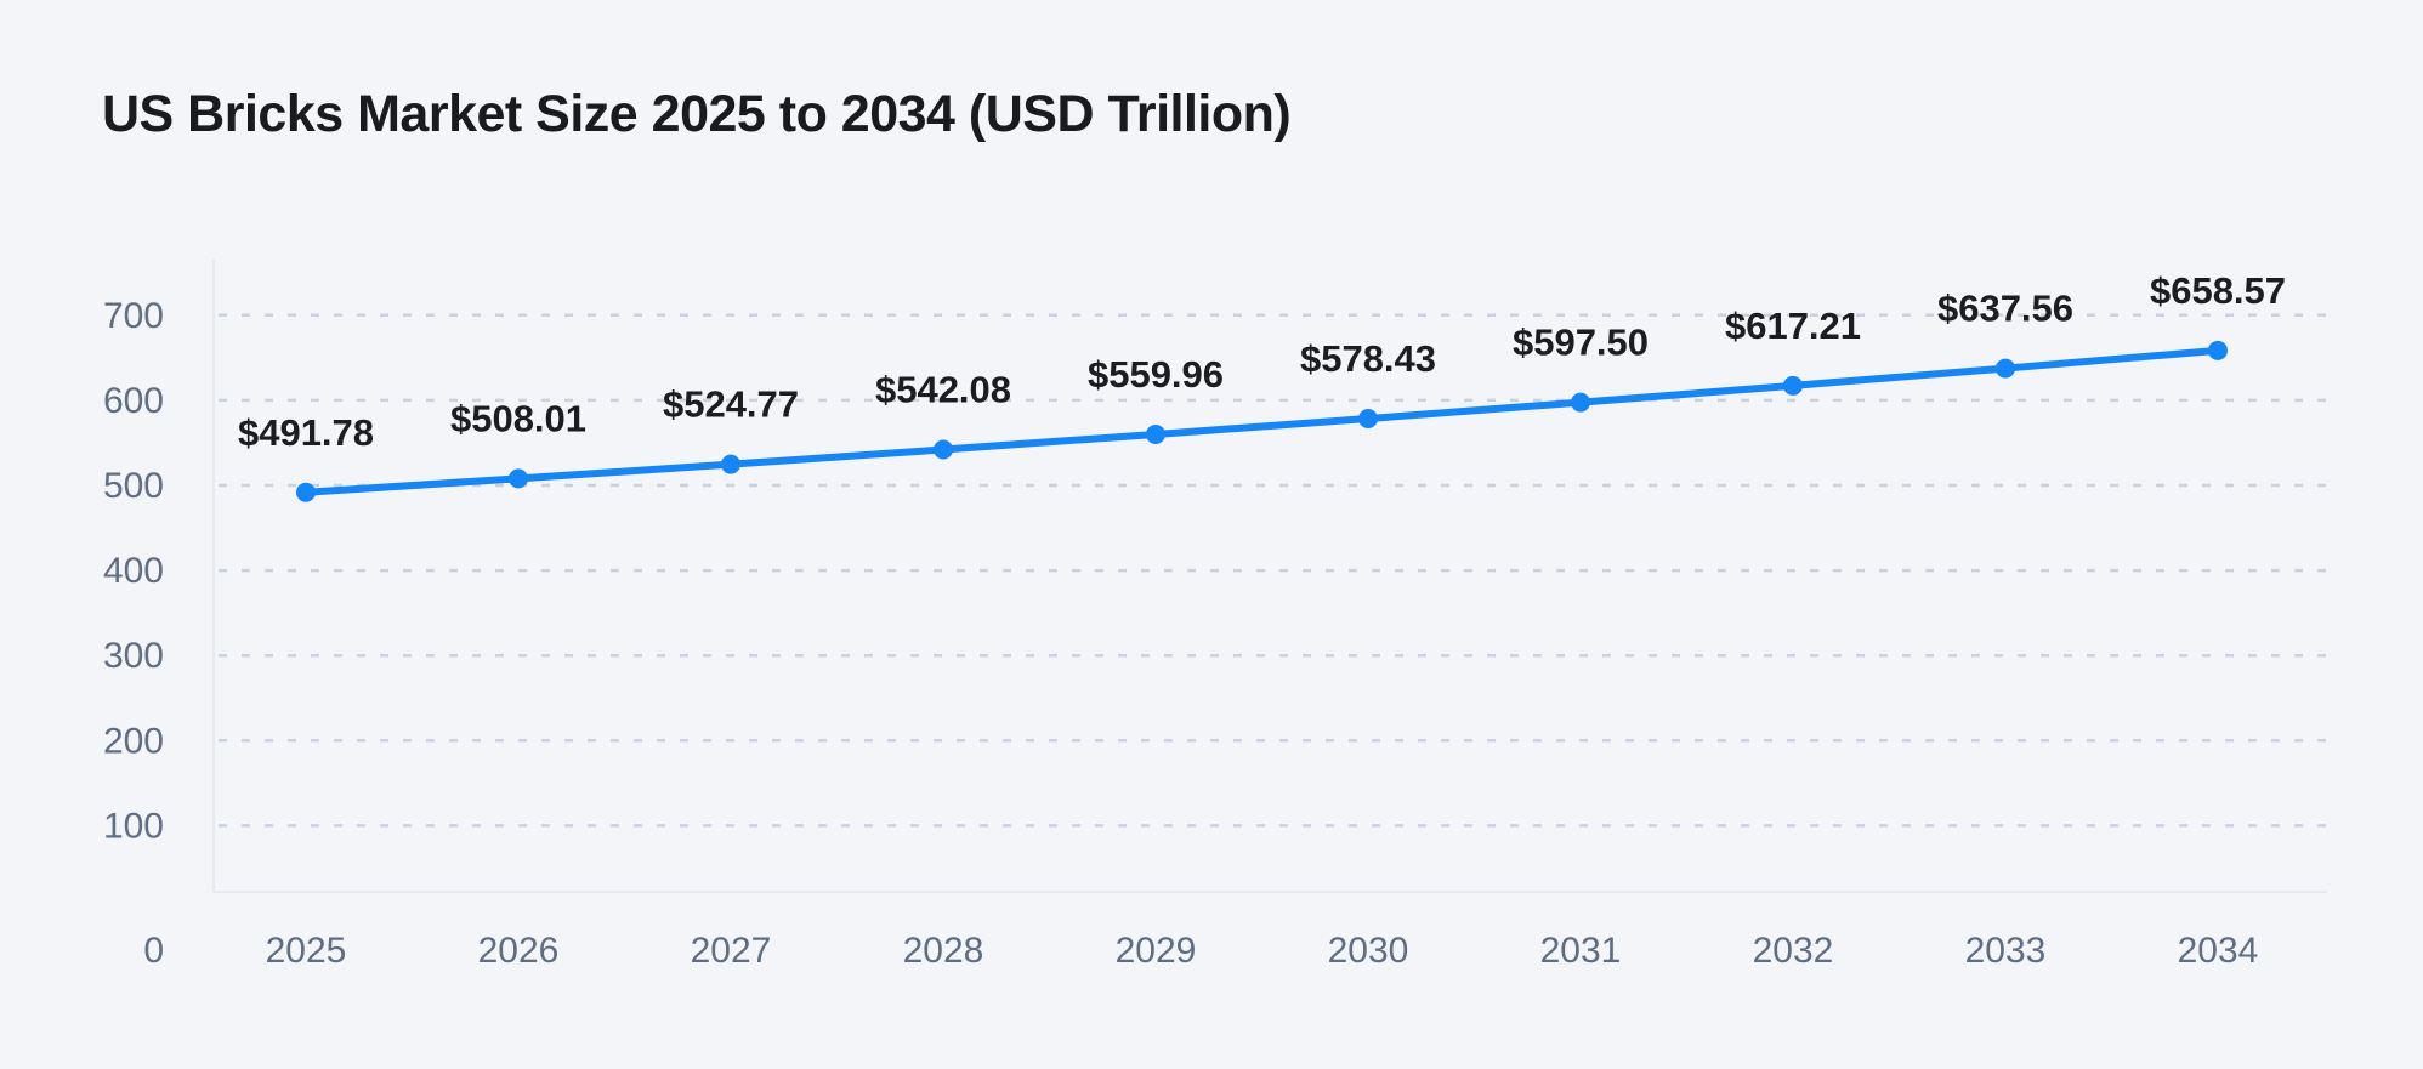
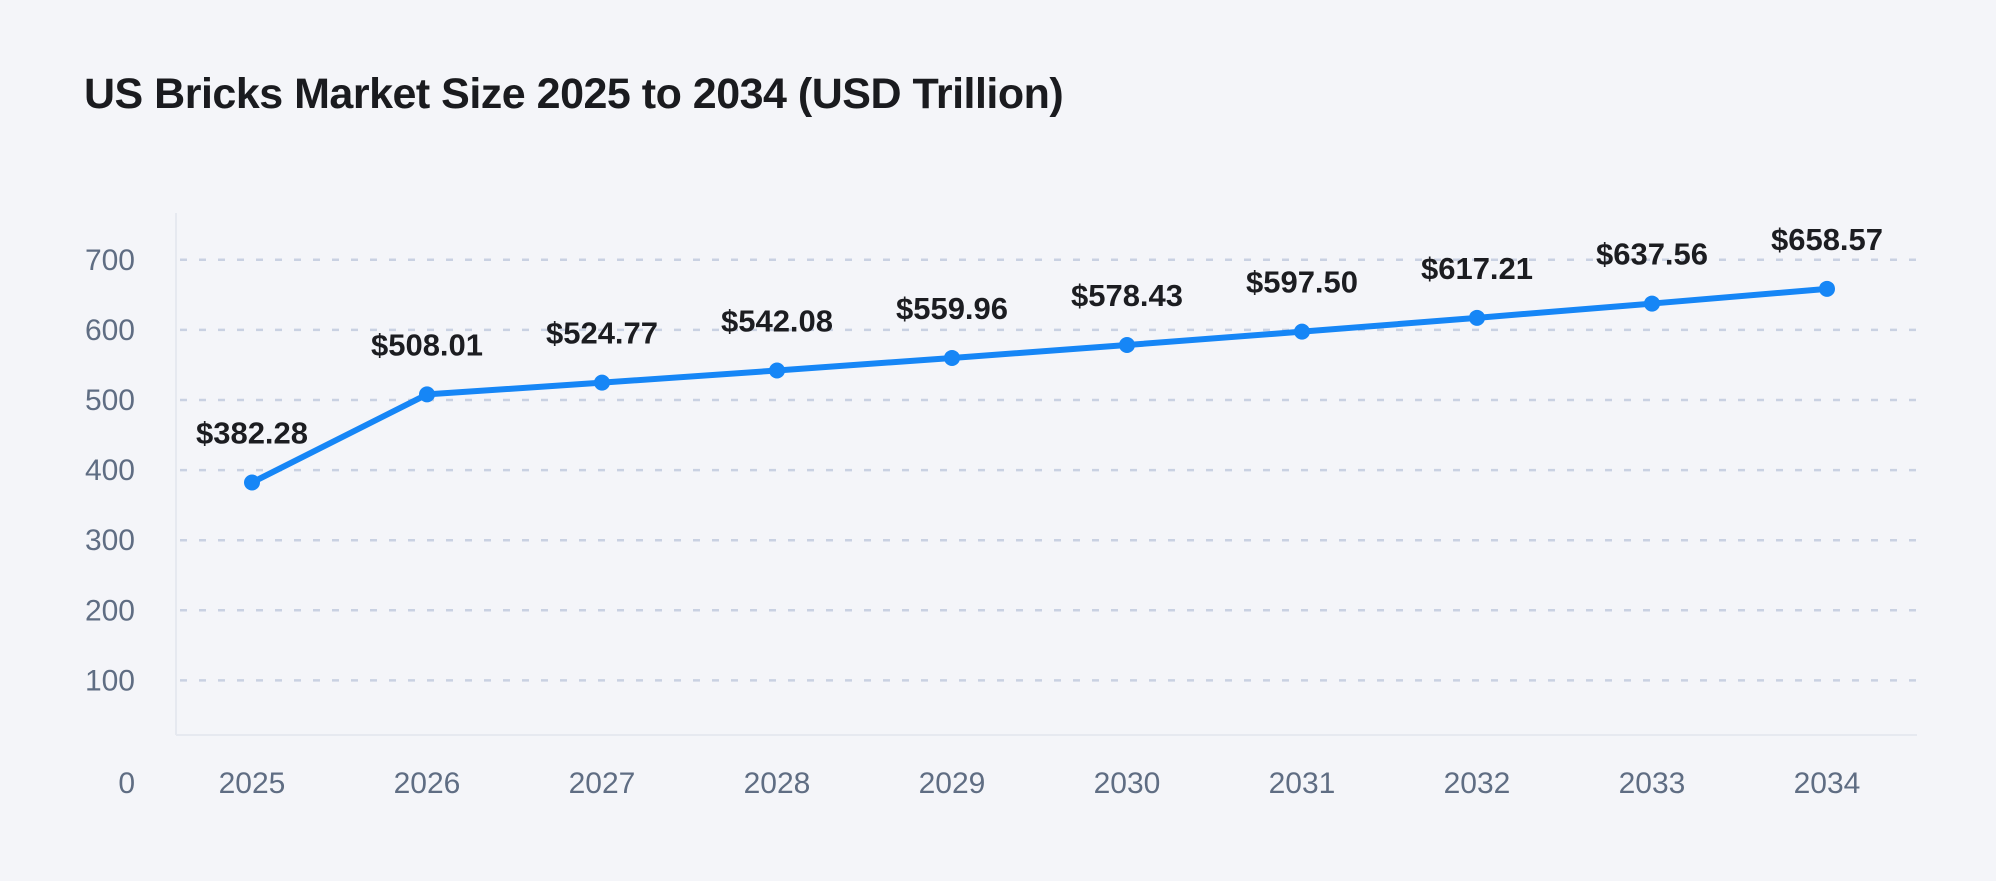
2025: $491.78 -> $382.28
